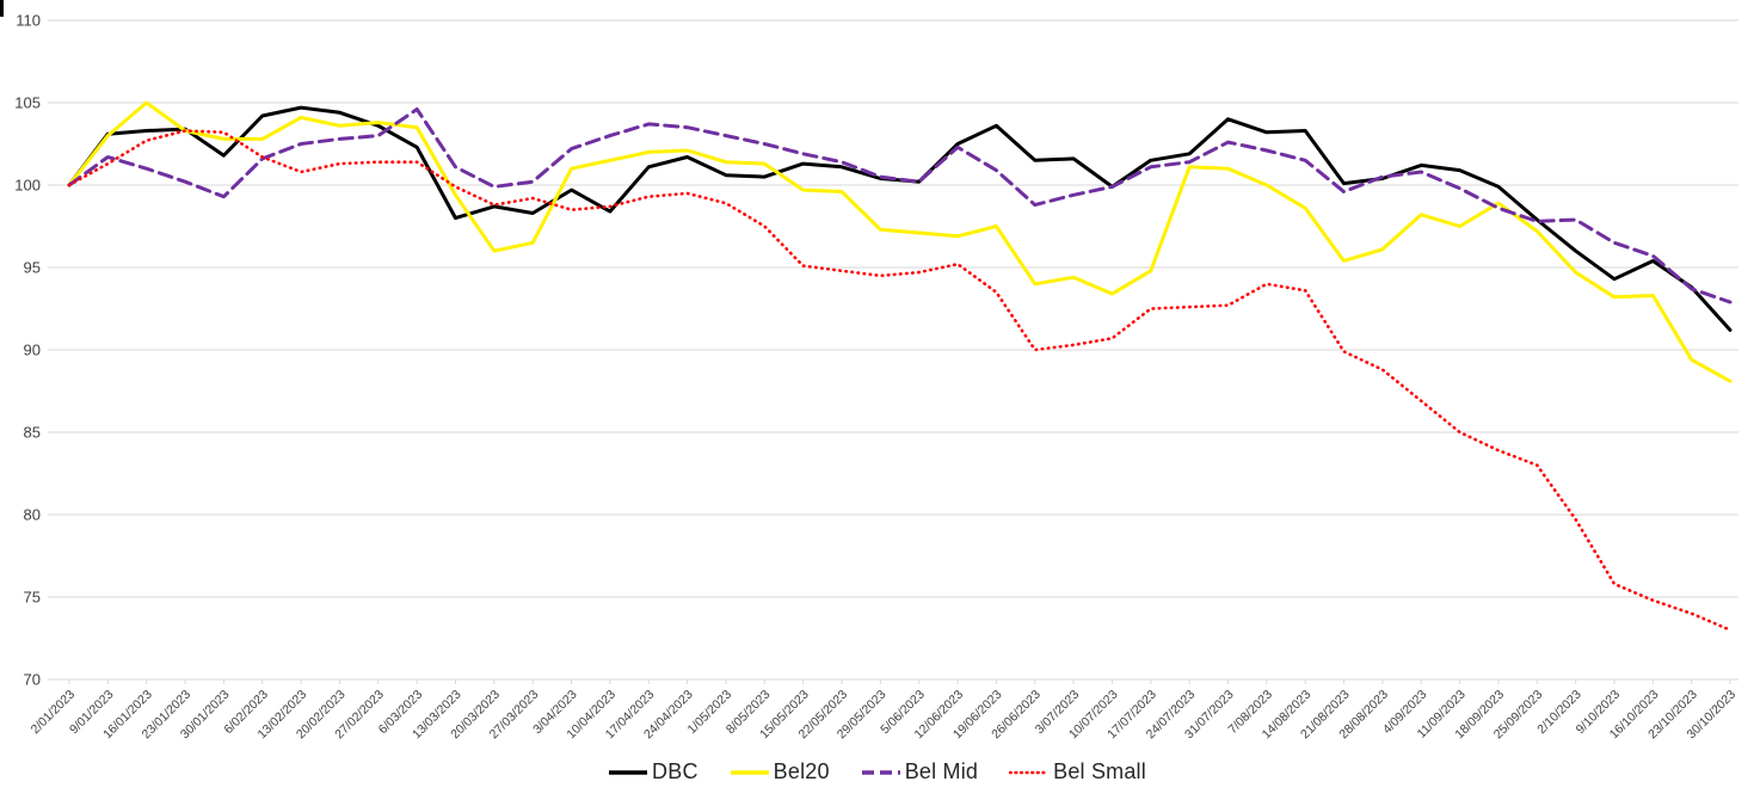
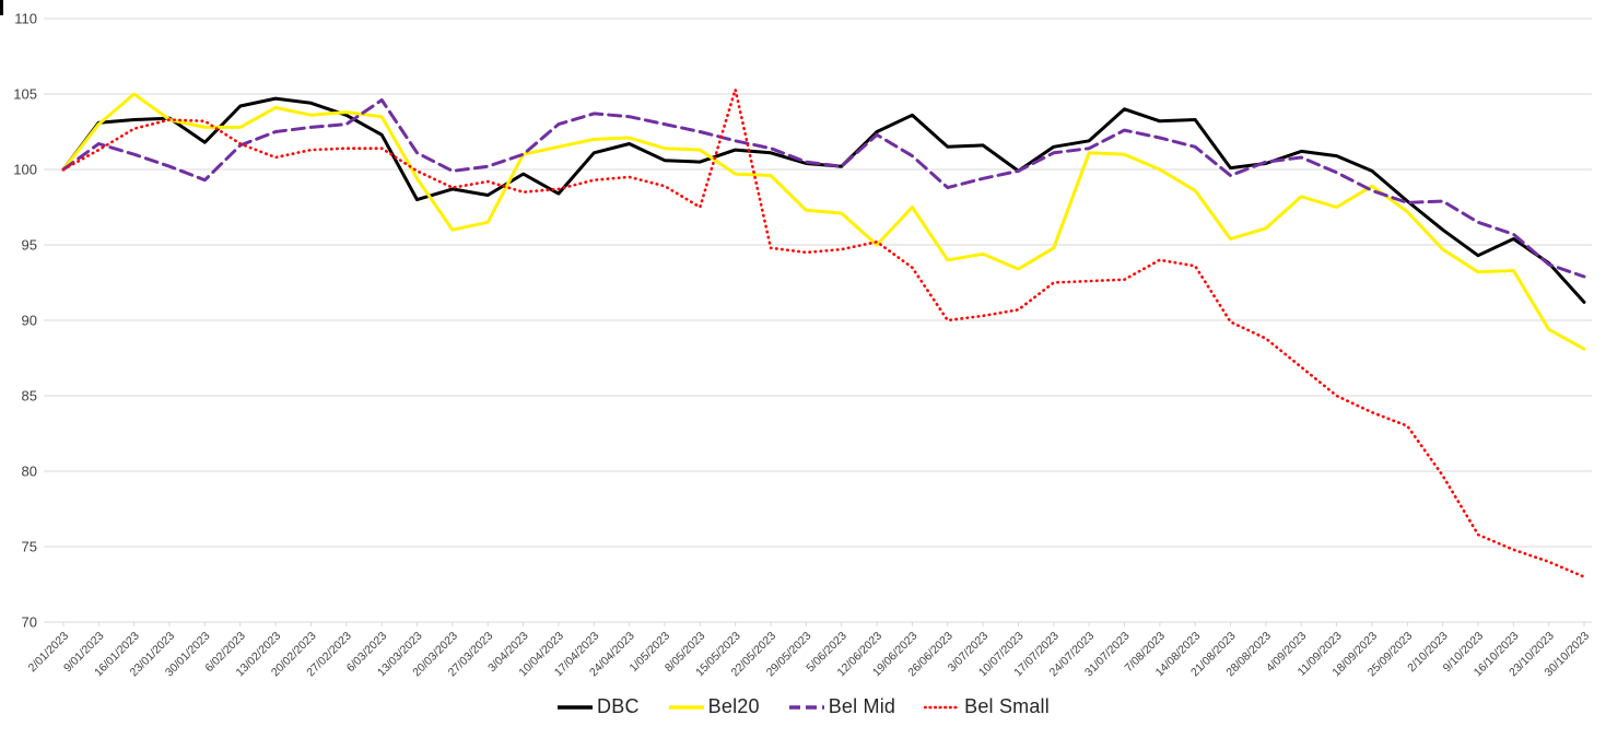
Bel Mid/3/04/2023: 102.2 -> 101.0
Bel Small/15/05/2023: 95.1 -> 105.3
Bel20/12/06/2023: 96.9 -> 95.0
